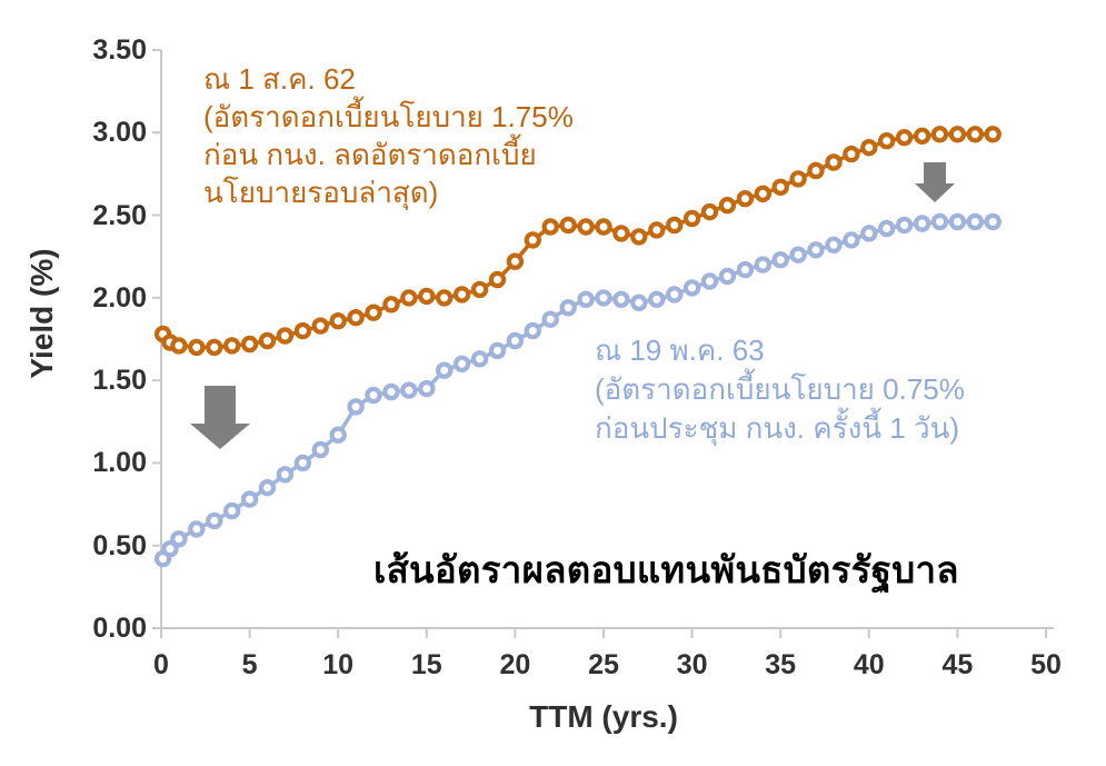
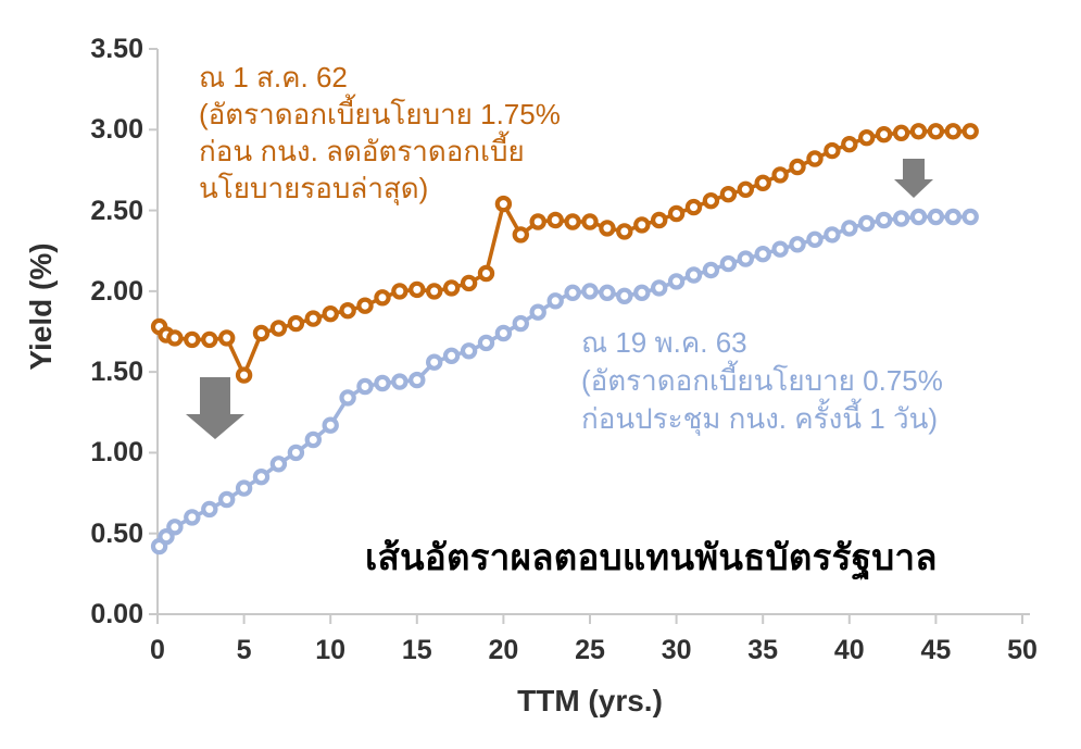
ณ 1 ส.ค. 62/5: 1.72 -> 1.48
ณ 1 ส.ค. 62/20: 2.22 -> 2.54
